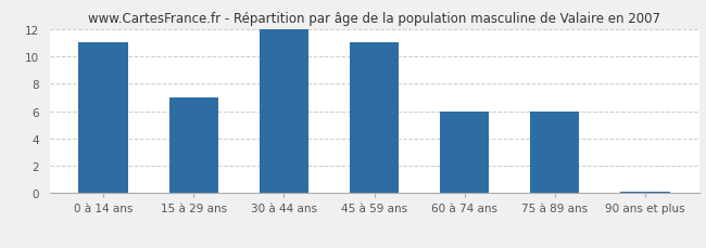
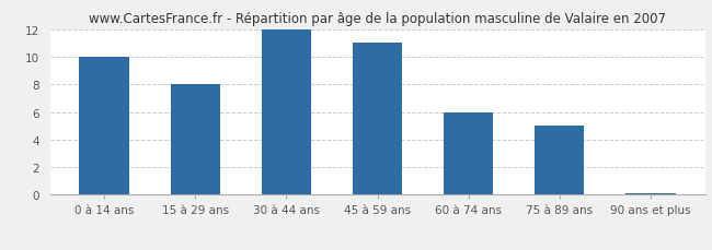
0 à 14 ans: 11.0 -> 10.0
15 à 29 ans: 7.0 -> 8.0
75 à 89 ans: 6.0 -> 5.0
